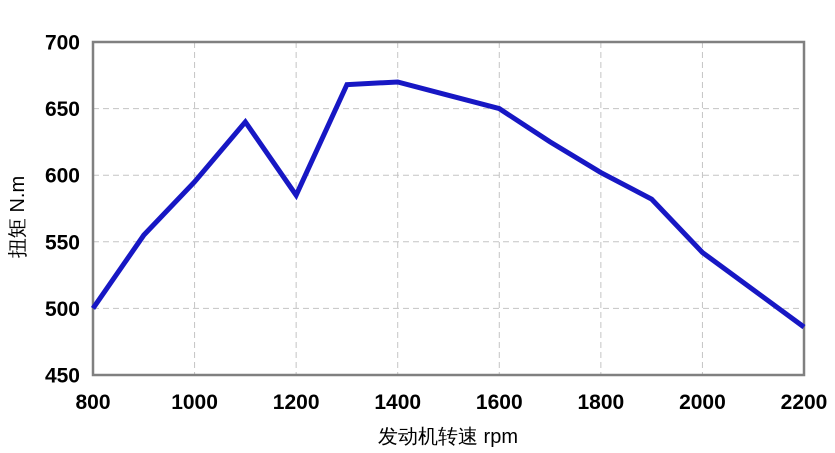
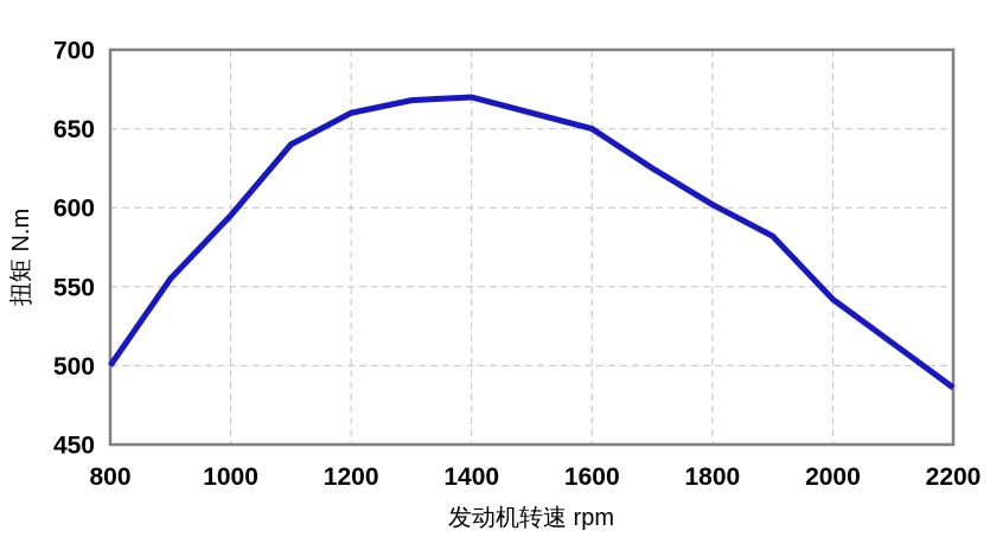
1200: 585 -> 660
